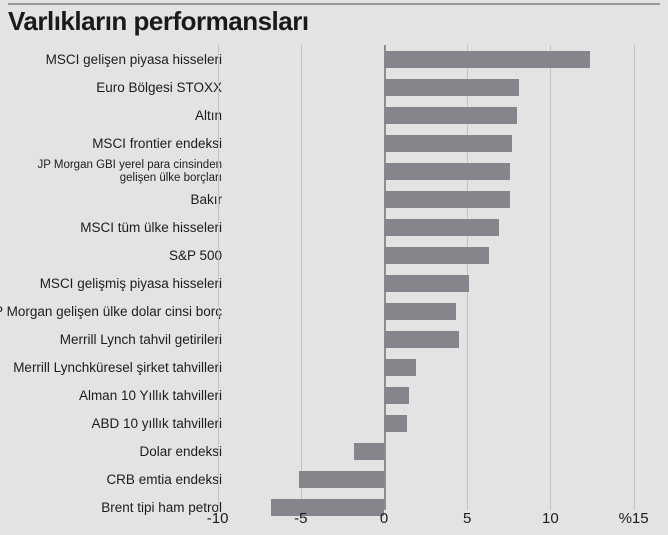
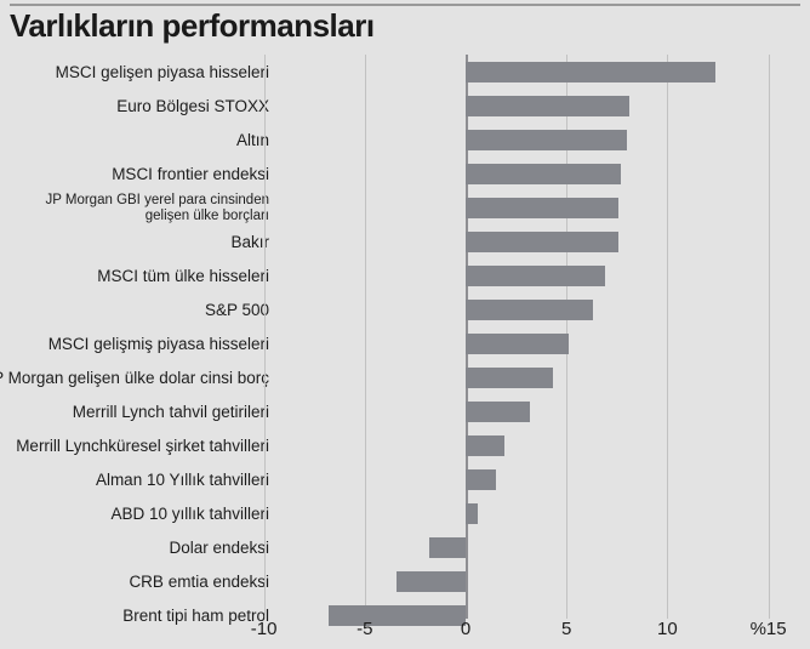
Merrill Lynch tahvil getirileri: 4.5 -> 3.2
ABD 10 yıllık tahvilleri: 1.4 -> 0.6
CRB emtia endeksi: -5.1 -> -3.4
